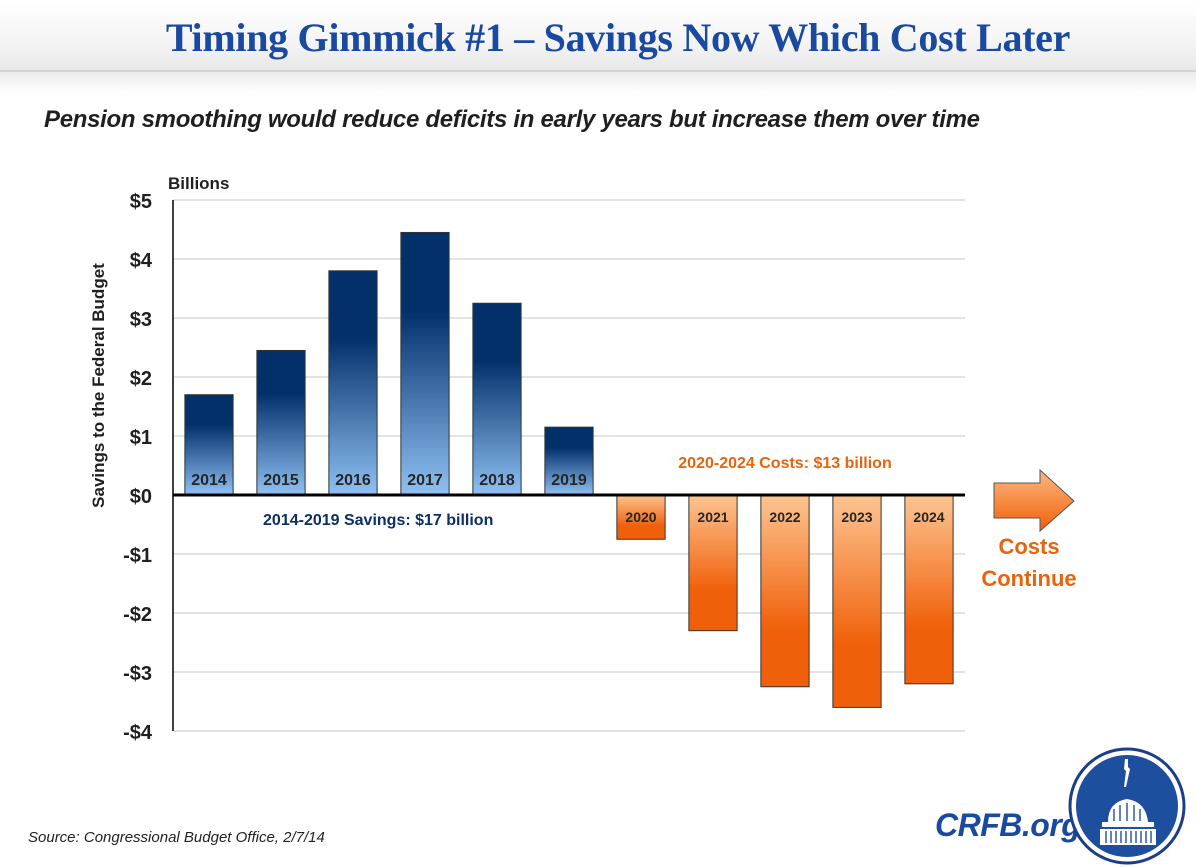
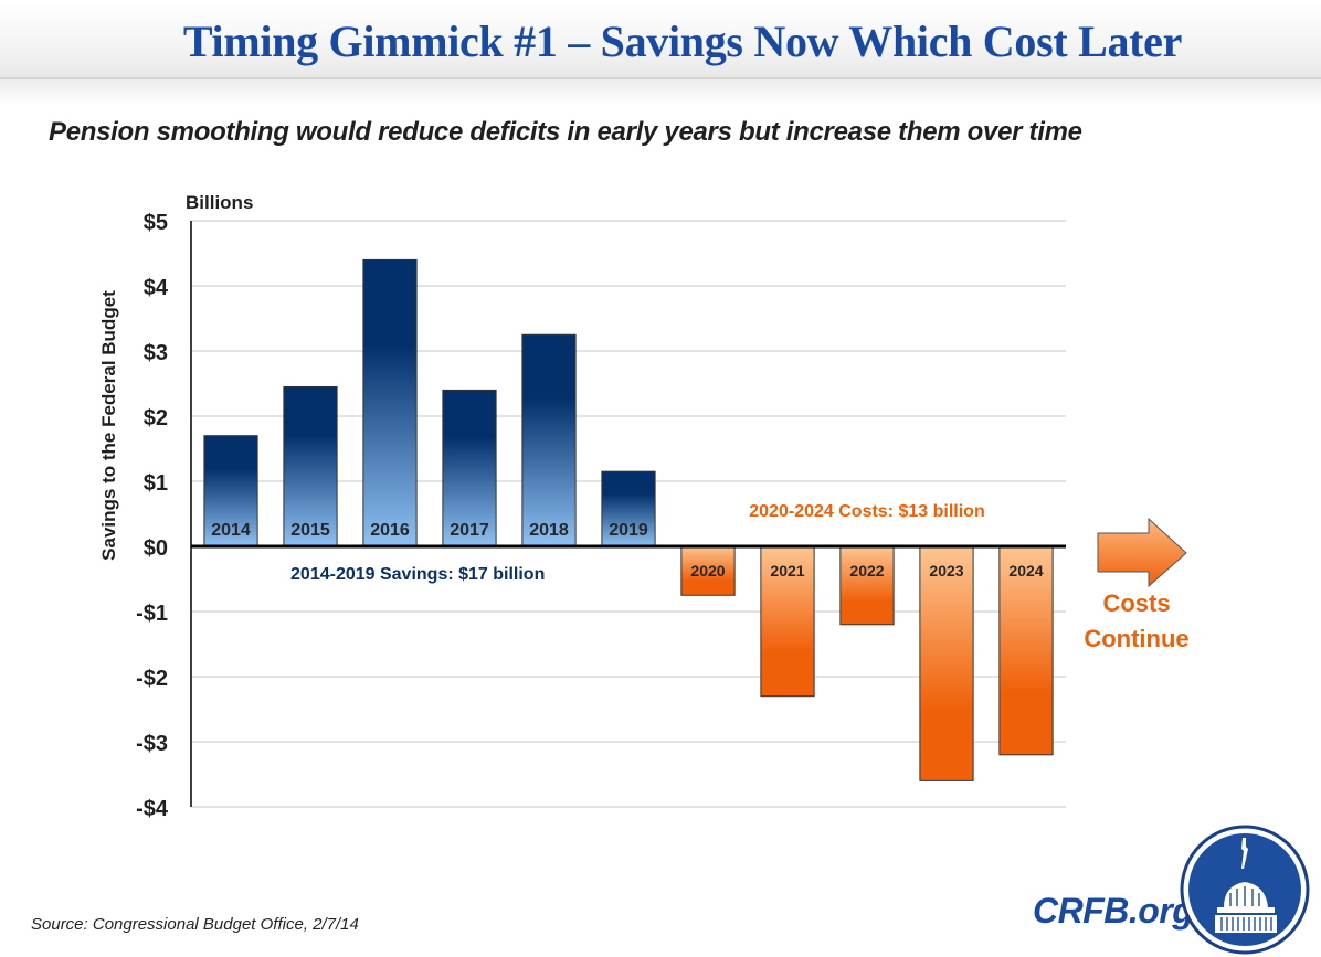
2016: $3.8 -> $4.4
2017: $4.5 -> $2.4
2022: -$3.2 -> -$1.2
